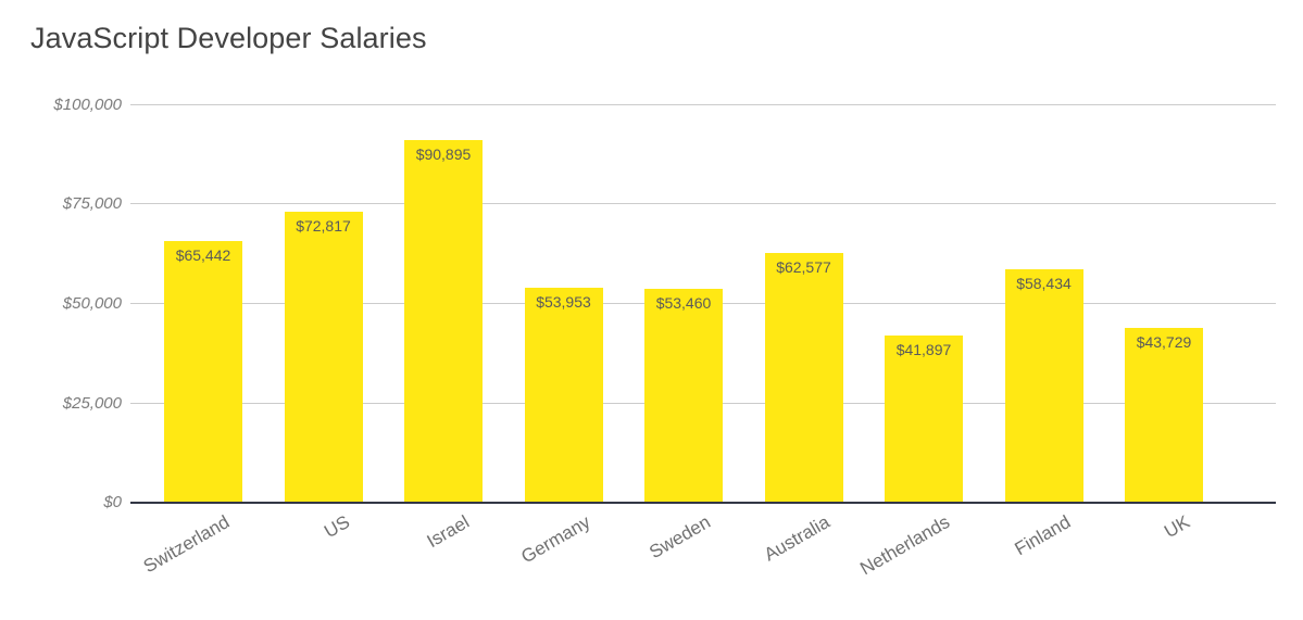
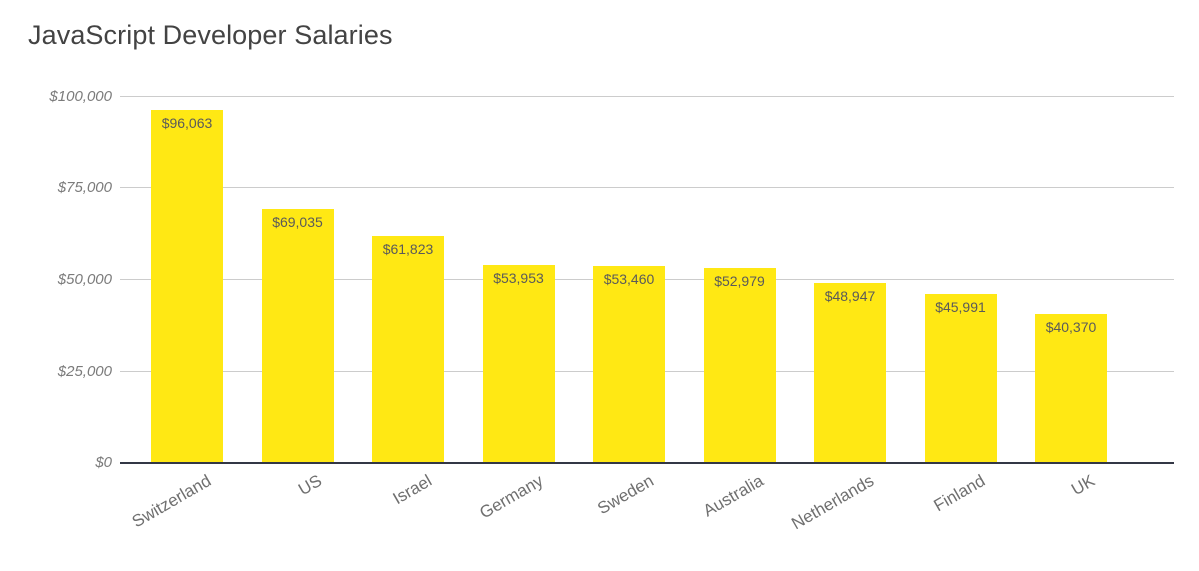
Switzerland: $65,442 -> $96,063
US: $72,817 -> $69,035
Israel: $90,895 -> $61,823
Australia: $62,577 -> $52,979
Netherlands: $41,897 -> $48,947
Finland: $58,434 -> $45,991
UK: $43,729 -> $40,370
